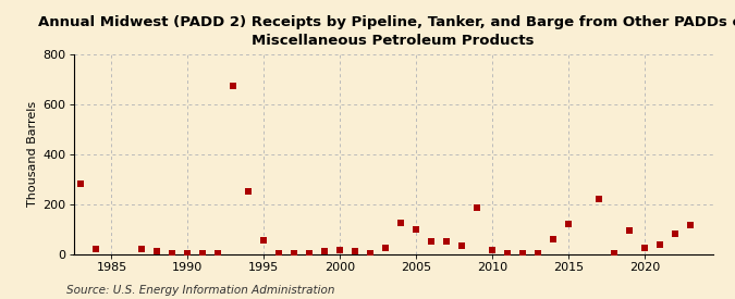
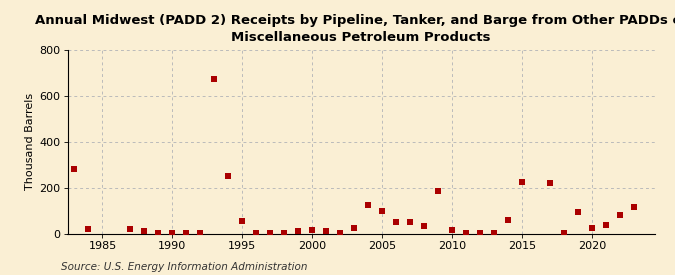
2015: 120 -> 225
